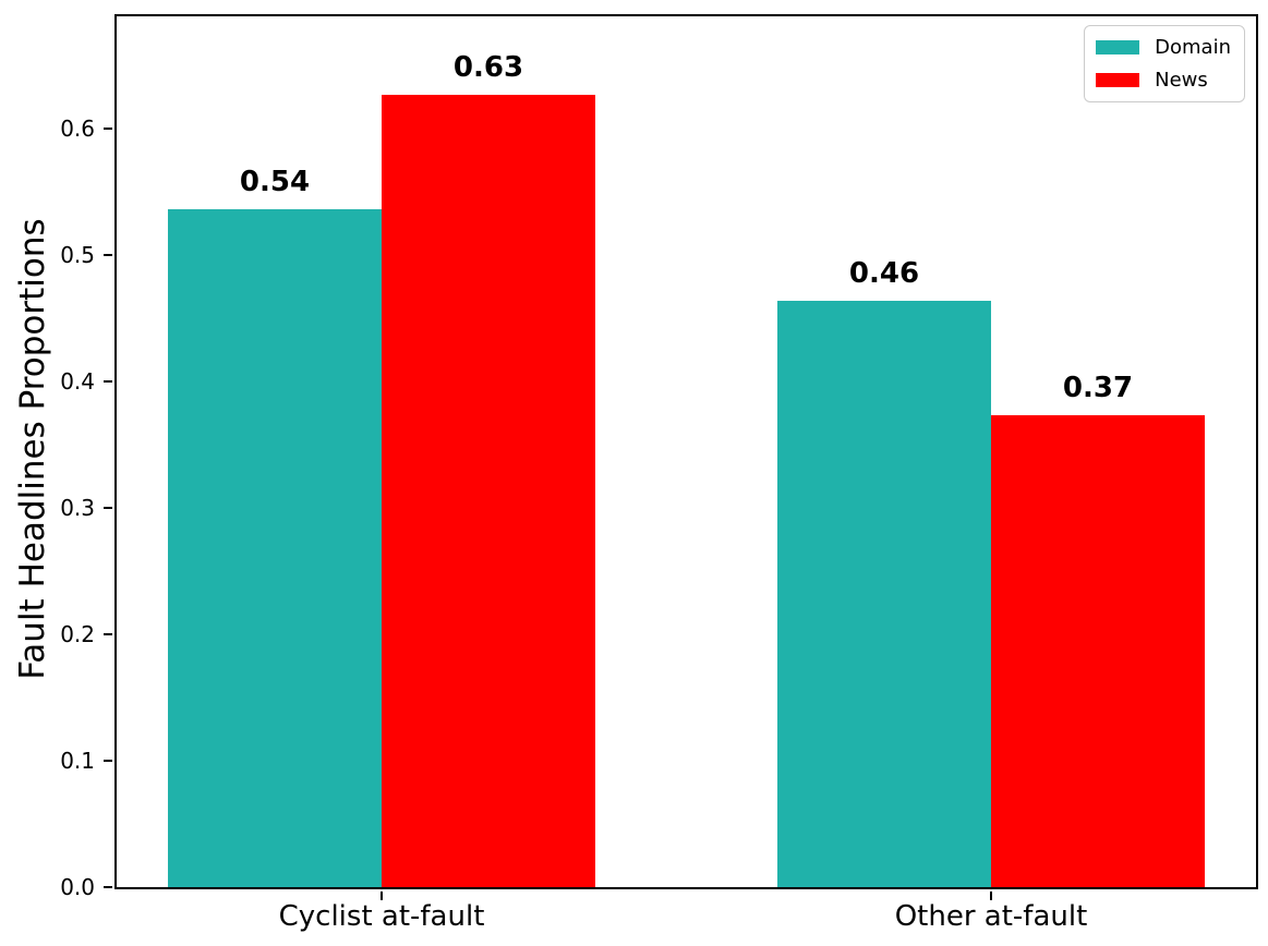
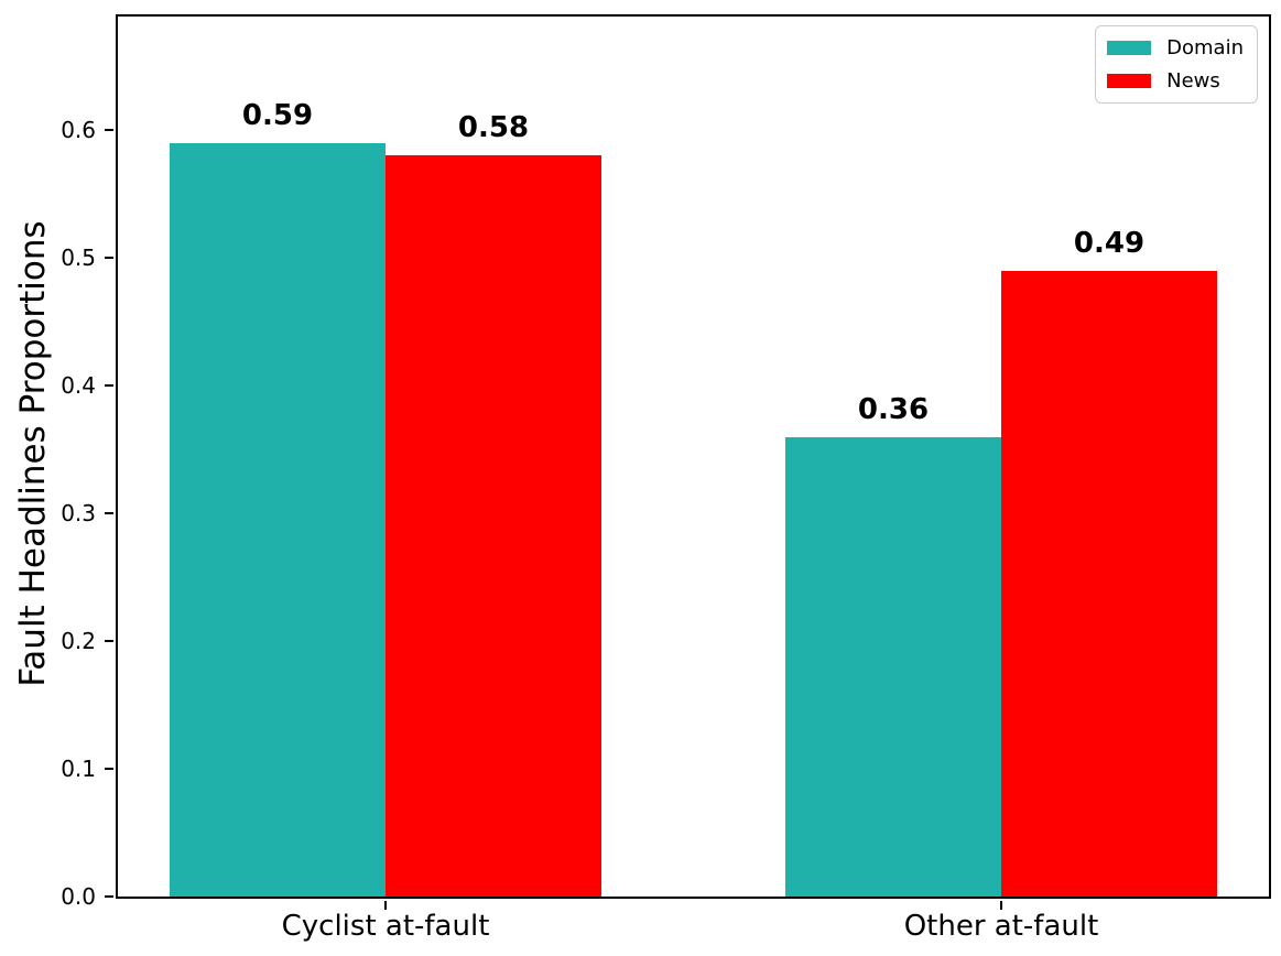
Domain/Cyclist at-fault: 0.54 -> 0.59
News/Cyclist at-fault: 0.63 -> 0.58
Domain/Other at-fault: 0.46 -> 0.36
News/Other at-fault: 0.37 -> 0.49
